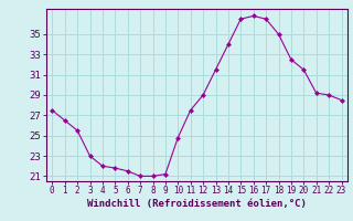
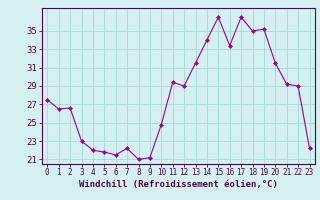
2: 25.5 -> 26.6
7: 21.0 -> 22.2
11: 27.5 -> 29.4
16: 36.8 -> 33.4
19: 32.5 -> 35.2
23: 28.5 -> 22.2
